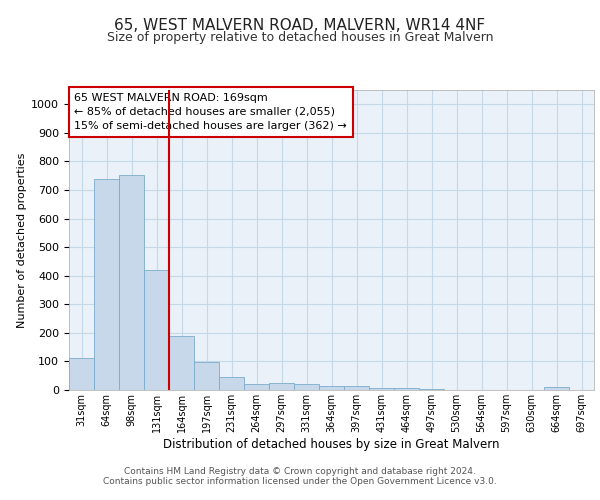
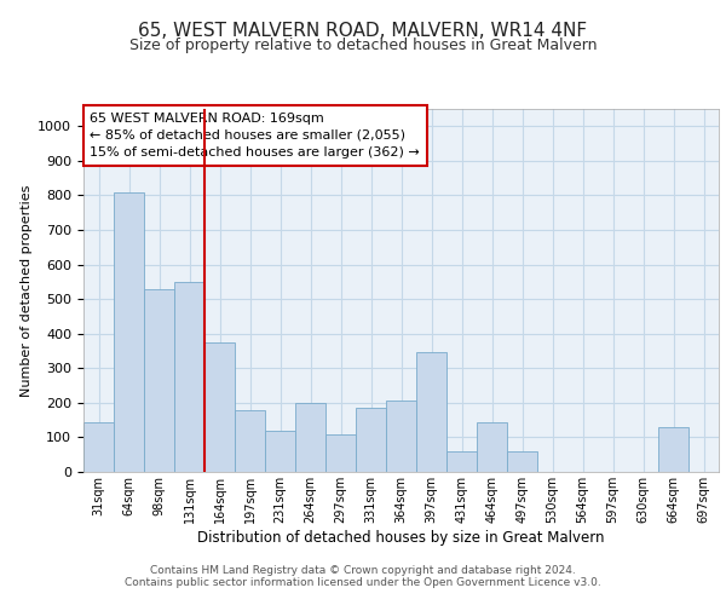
31sqm: 113 -> 145
64sqm: 740 -> 810
98sqm: 752 -> 530
131sqm: 420 -> 550
164sqm: 190 -> 375
197sqm: 97 -> 180
231sqm: 46 -> 120
264sqm: 22 -> 200
297sqm: 23 -> 110
331sqm: 20 -> 185
364sqm: 14 -> 205
397sqm: 14 -> 345
431sqm: 7 -> 60
464sqm: 7 -> 145
497sqm: 5 -> 60
664sqm: 10 -> 130
